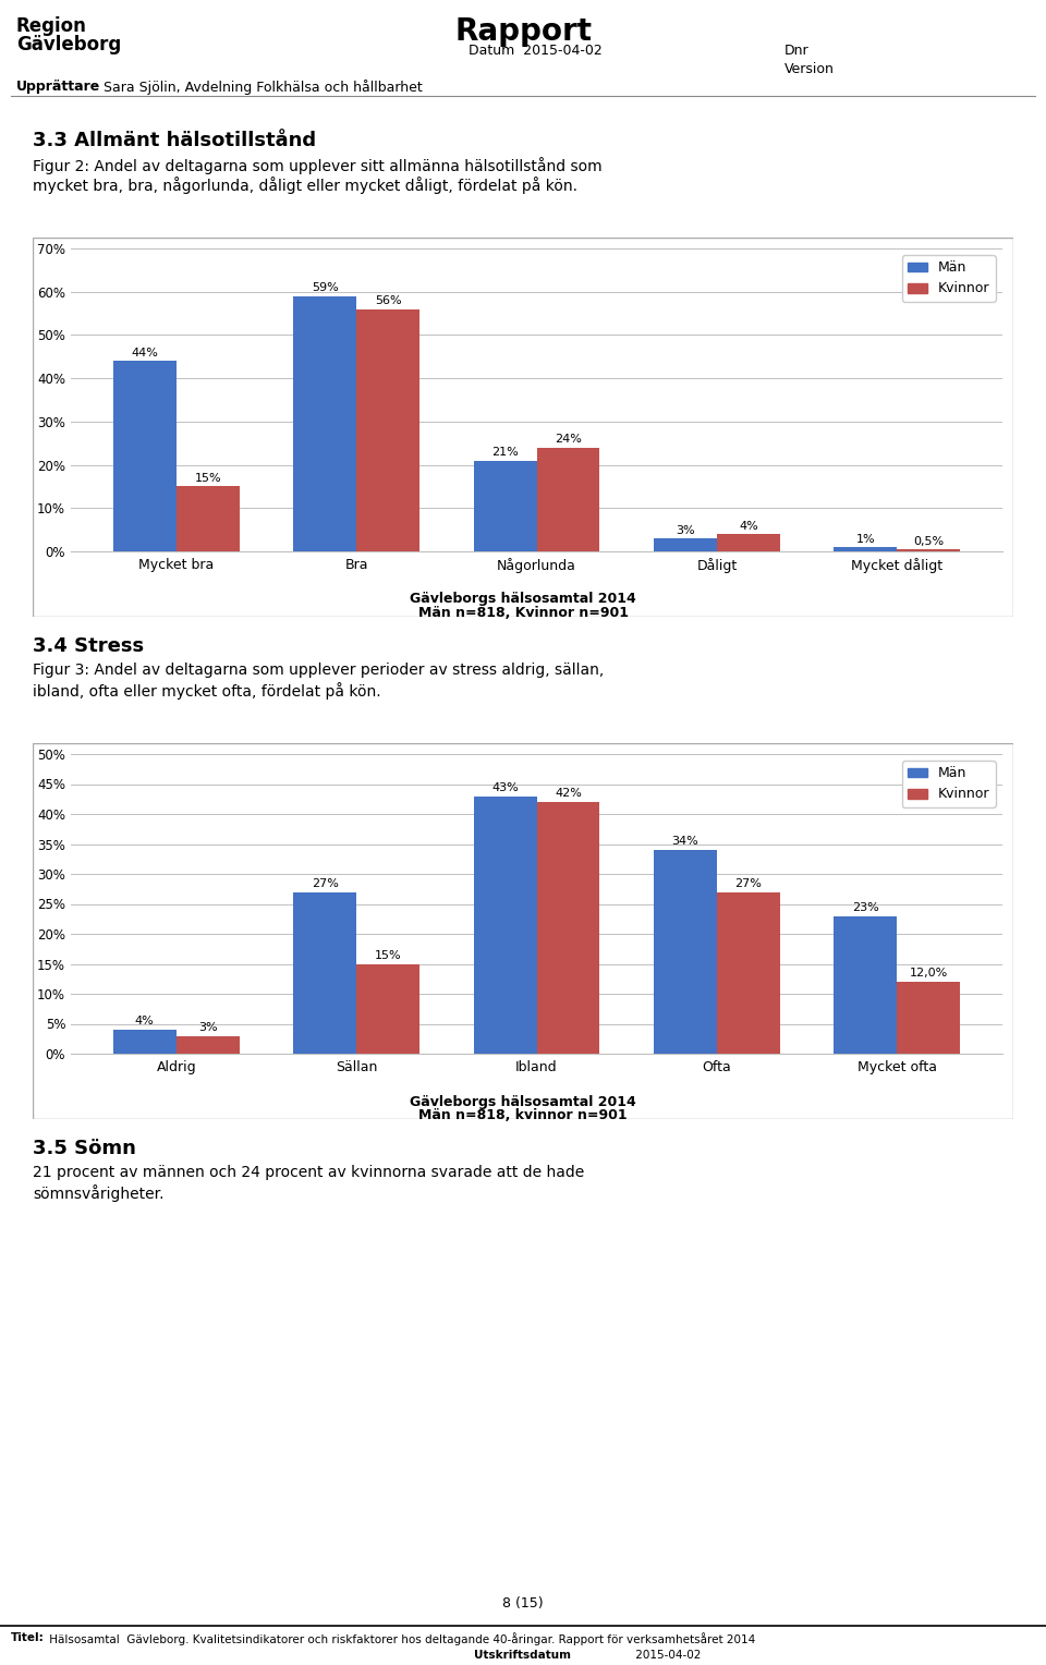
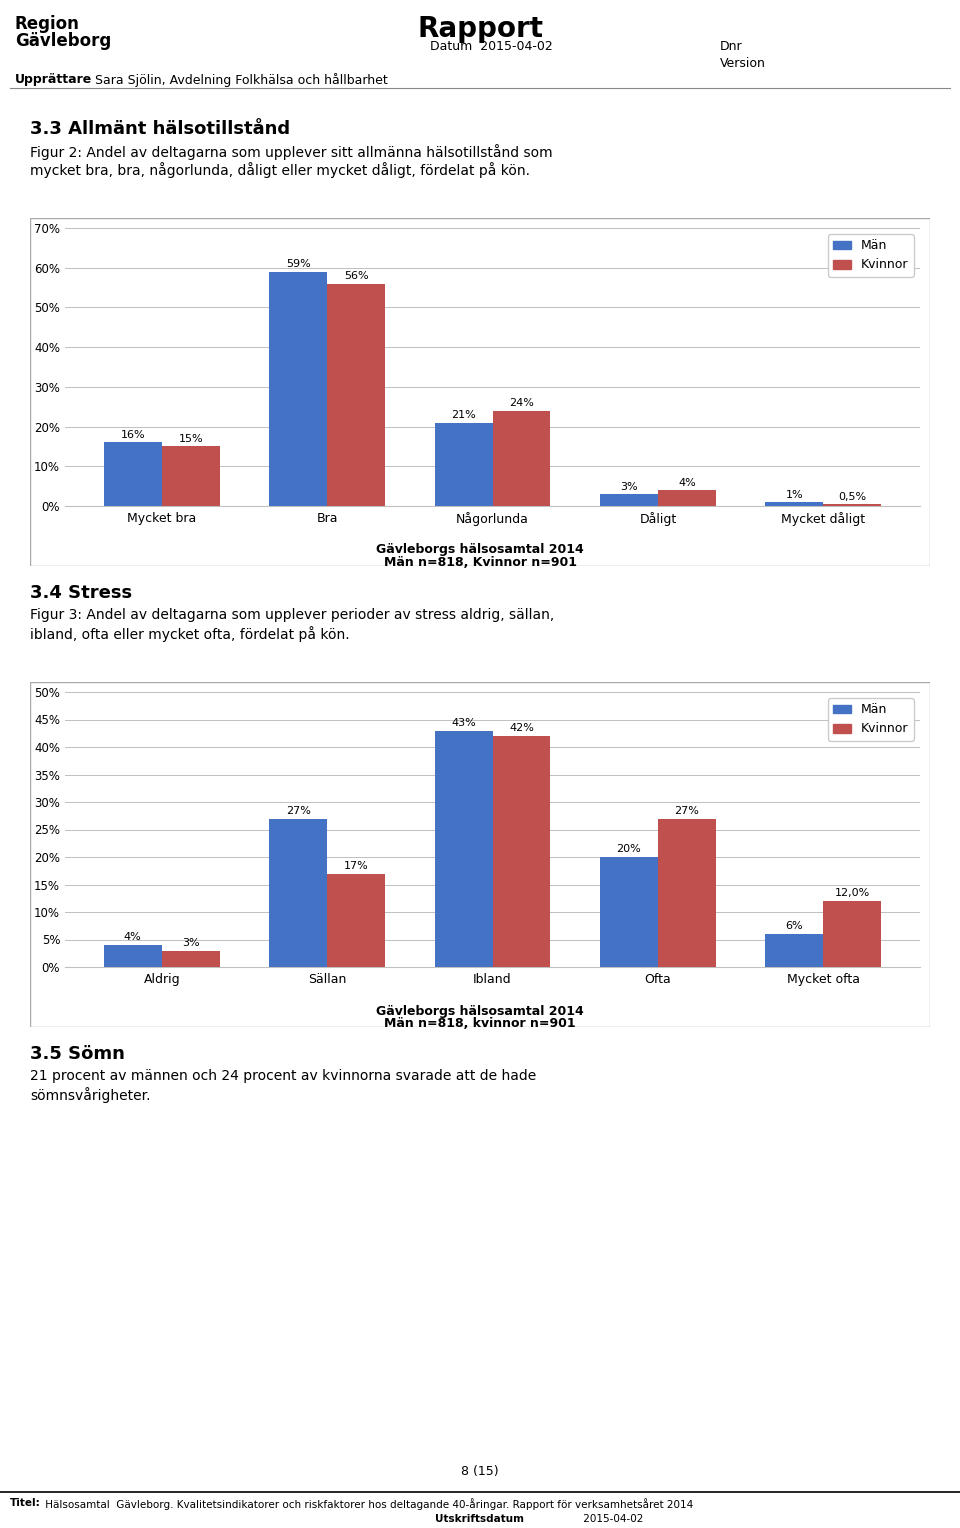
Män/Mycket bra: 44% -> 16%
Kvinnor/Sällan: 15% -> 17%
Män/Ofta: 34% -> 20%
Män/Mycket ofta: 23% -> 6%
